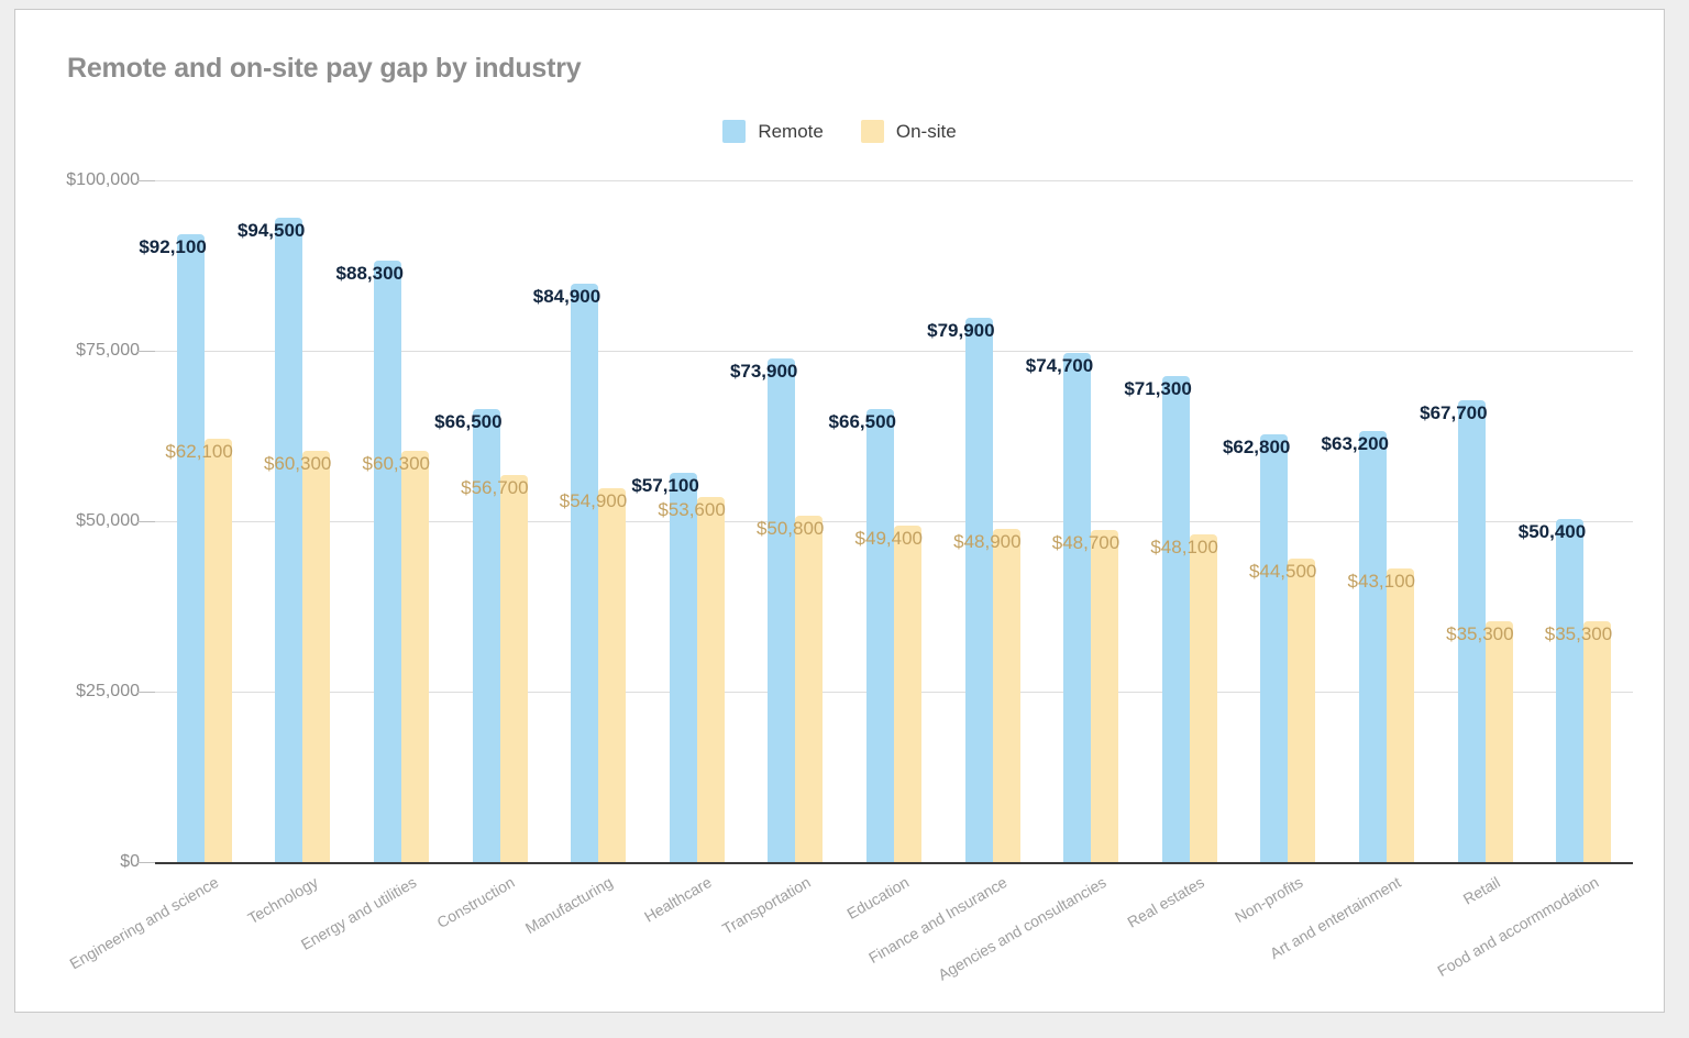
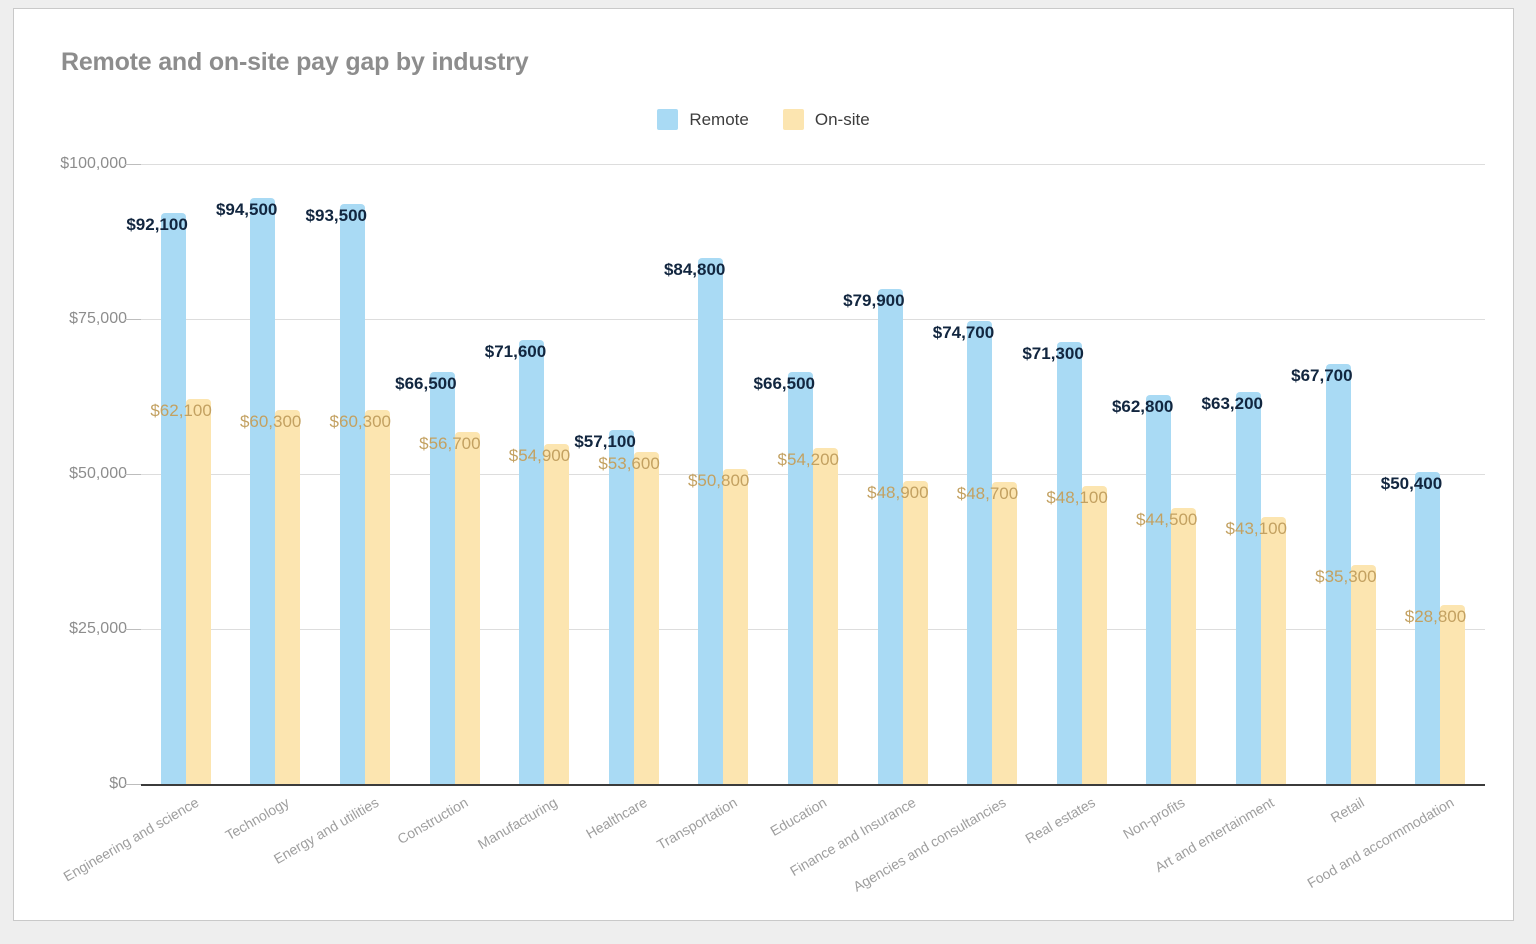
Remote/Energy and utilities: $88,300 -> $93,500
Remote/Manufacturing: $84,900 -> $71,600
Remote/Transportation: $73,900 -> $84,800
On-site/Education: $49,400 -> $54,200
On-site/Food and accormmodation: $35,300 -> $28,800
